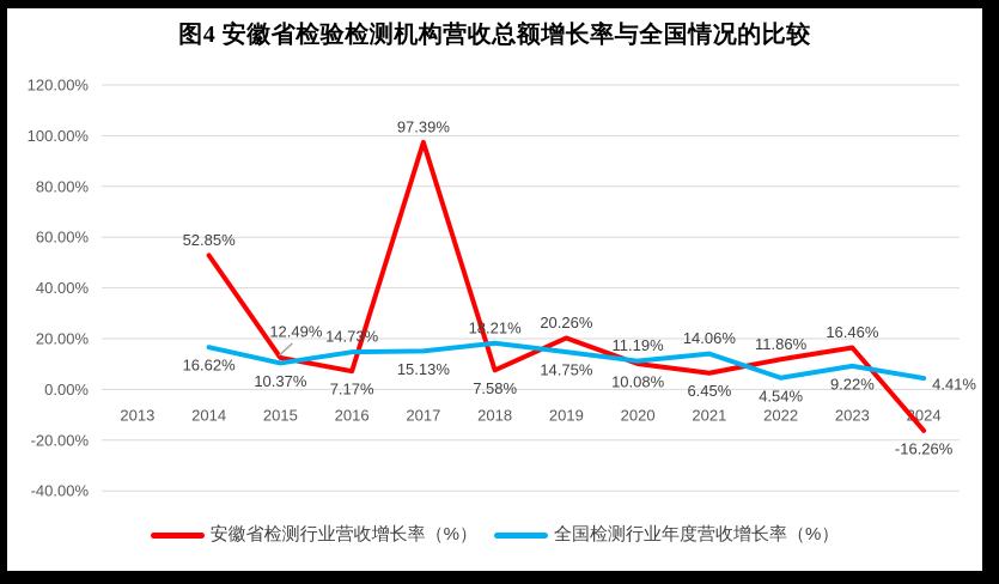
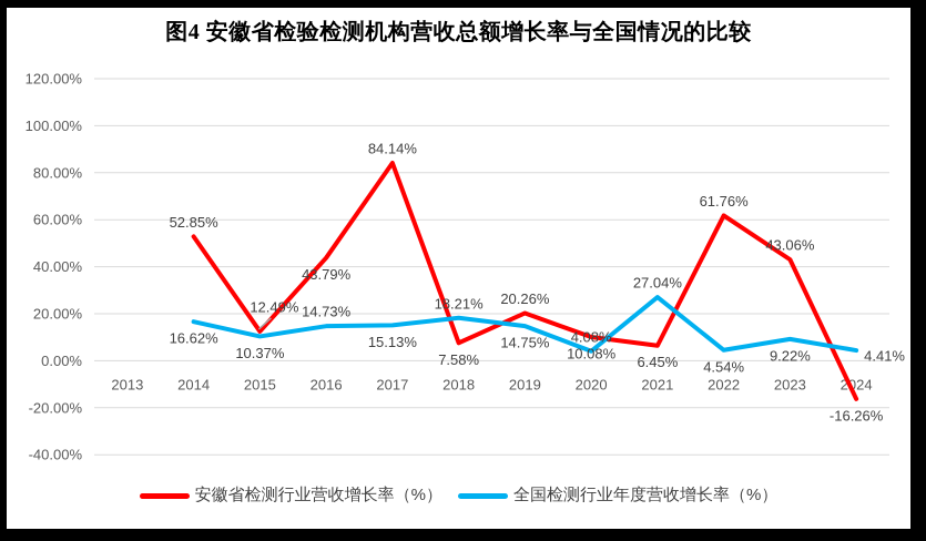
安徽省检测行业营收增长率（%）/2016: 7.17% -> 43.79%
安徽省检测行业营收增长率（%）/2017: 97.39% -> 84.14%
全国检测行业年度营收增长率（%）/2020: 11.19% -> 4.08%
全国检测行业年度营收增长率（%）/2021: 14.06% -> 27.04%
安徽省检测行业营收增长率（%）/2022: 11.86% -> 61.76%
安徽省检测行业营收增长率（%）/2023: 16.46% -> 43.06%
